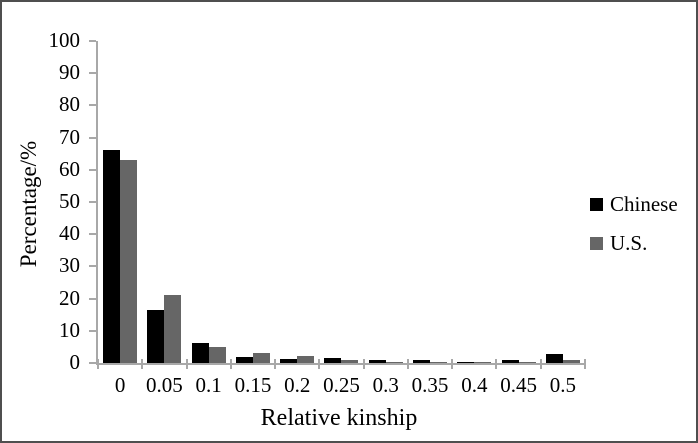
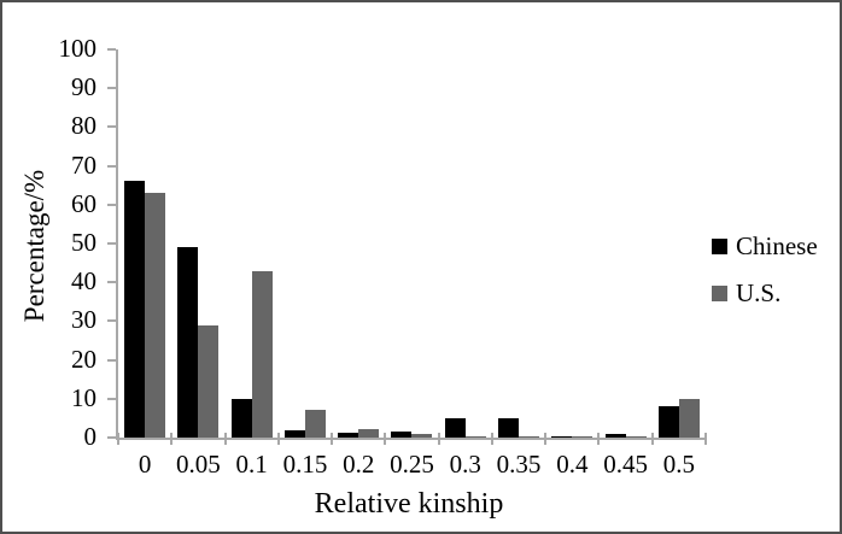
Chinese/0.05: 16 -> 49
U.S./0.05: 21 -> 29
Chinese/0.1: 6 -> 10
U.S./0.1: 5 -> 43
U.S./0.15: 3 -> 7
Chinese/0.3: 1 -> 5
Chinese/0.35: 1 -> 5
Chinese/0.5: 3 -> 8
U.S./0.5: 1 -> 10
